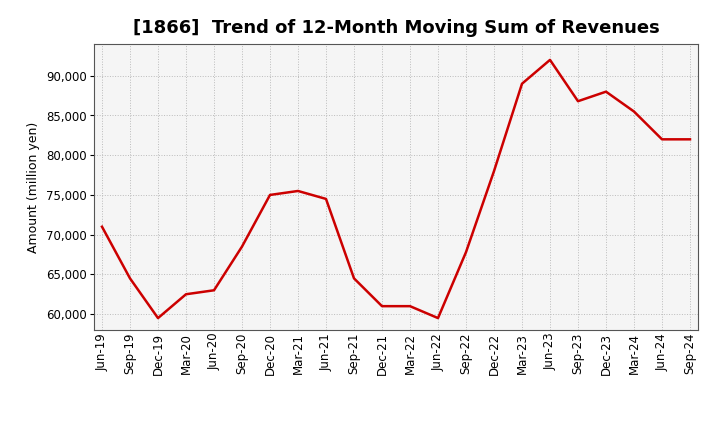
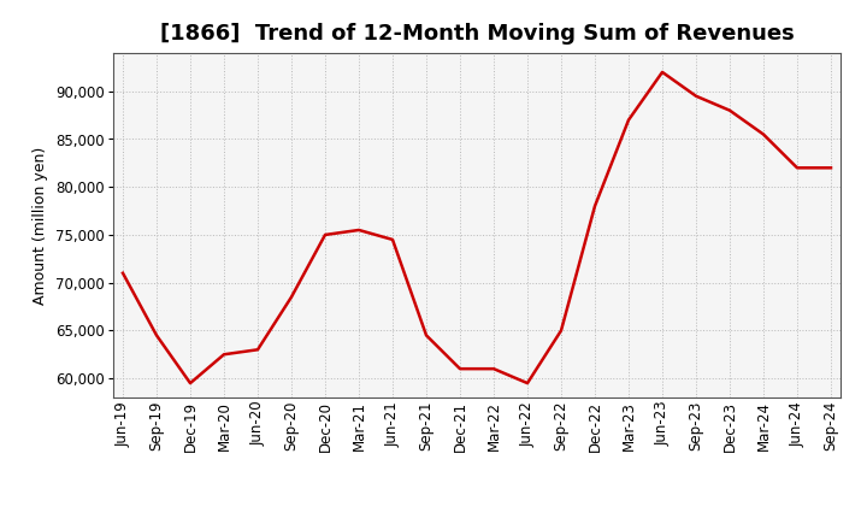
Sep-22: 67,800 -> 65,000
Mar-23: 89,000 -> 87,000
Sep-23: 86,800 -> 89,500
